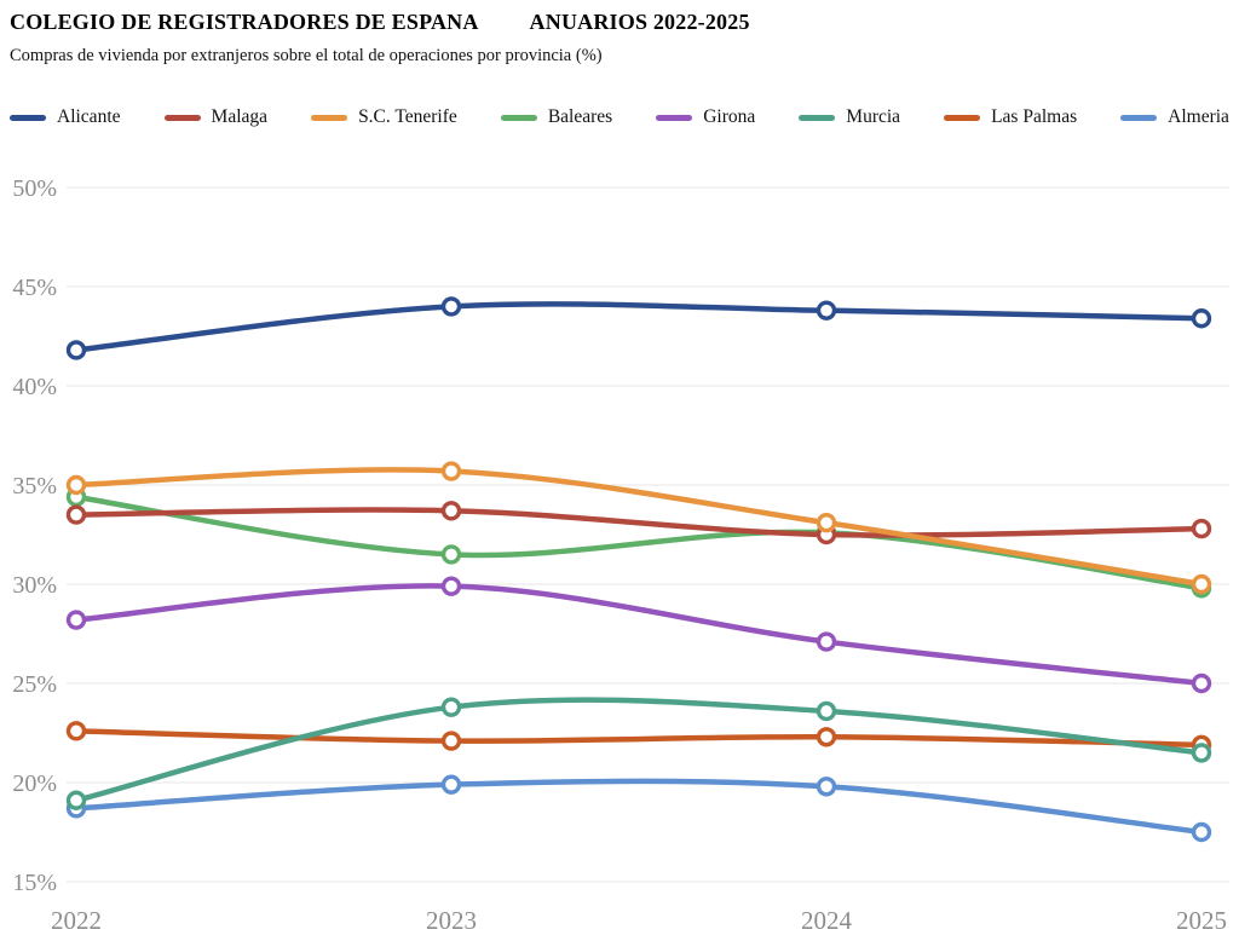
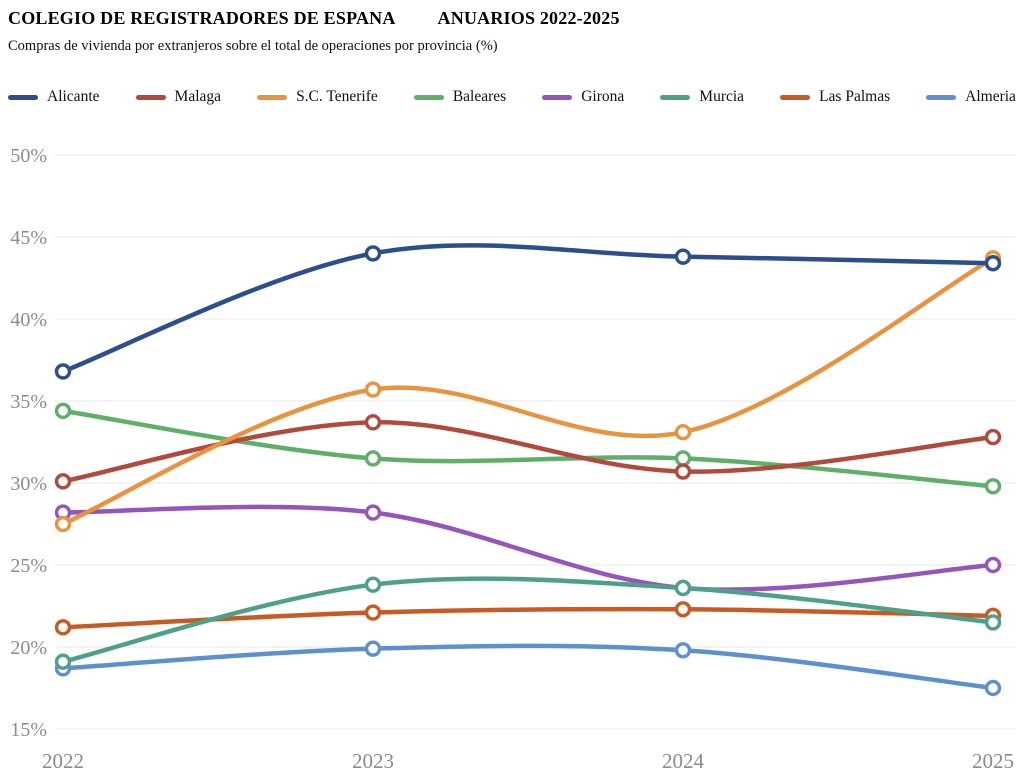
Alicante/2022: 41.8% -> 36.8%
Malaga/2022: 33.5% -> 30.1%
S.C. Tenerife/2022: 35.0% -> 27.5%
Las Palmas/2022: 22.6% -> 21.2%
Girona/2023: 29.9% -> 28.2%
Malaga/2024: 32.5% -> 30.7%
Baleares/2024: 32.6% -> 31.5%
Girona/2024: 27.1% -> 23.6%
S.C. Tenerife/2025: 30.0% -> 43.7%
